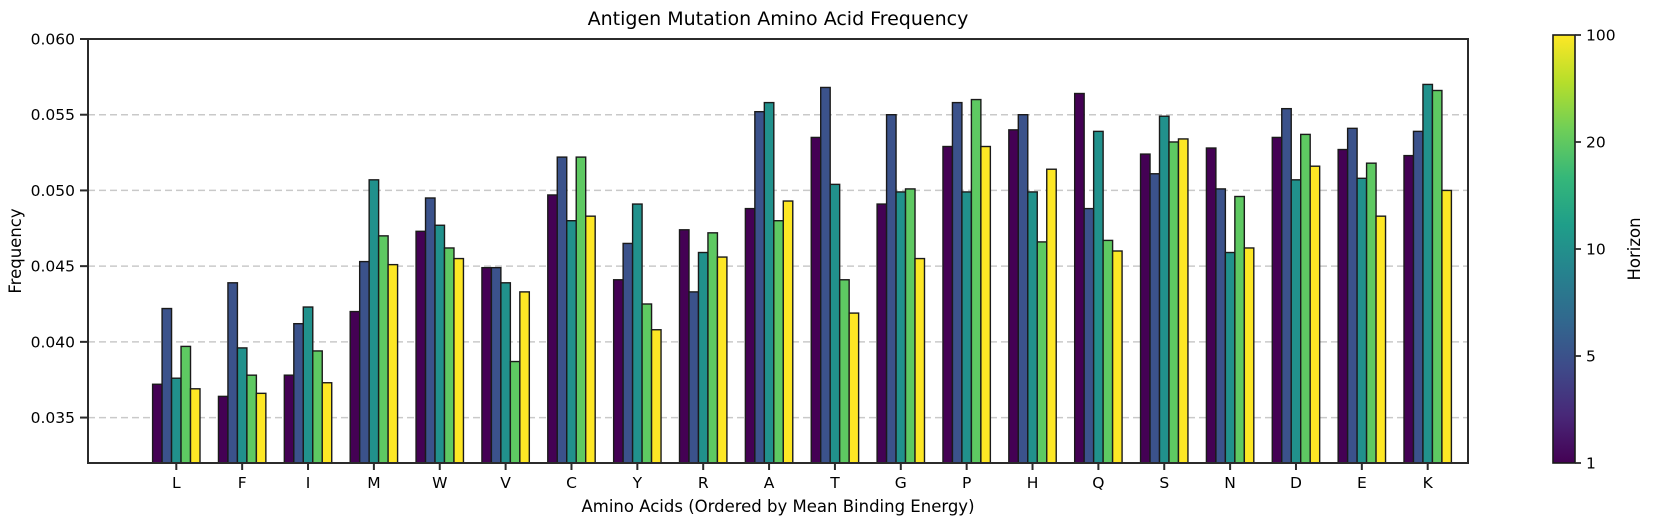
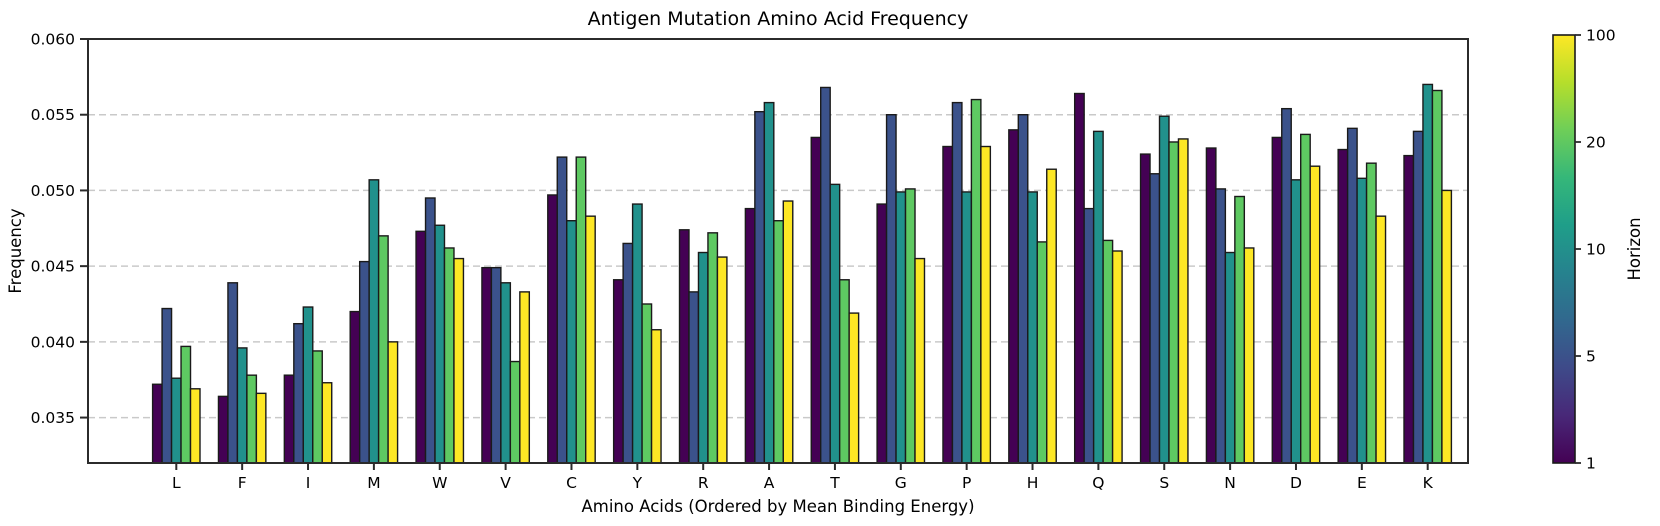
100/M: 0.0451 -> 0.0400
